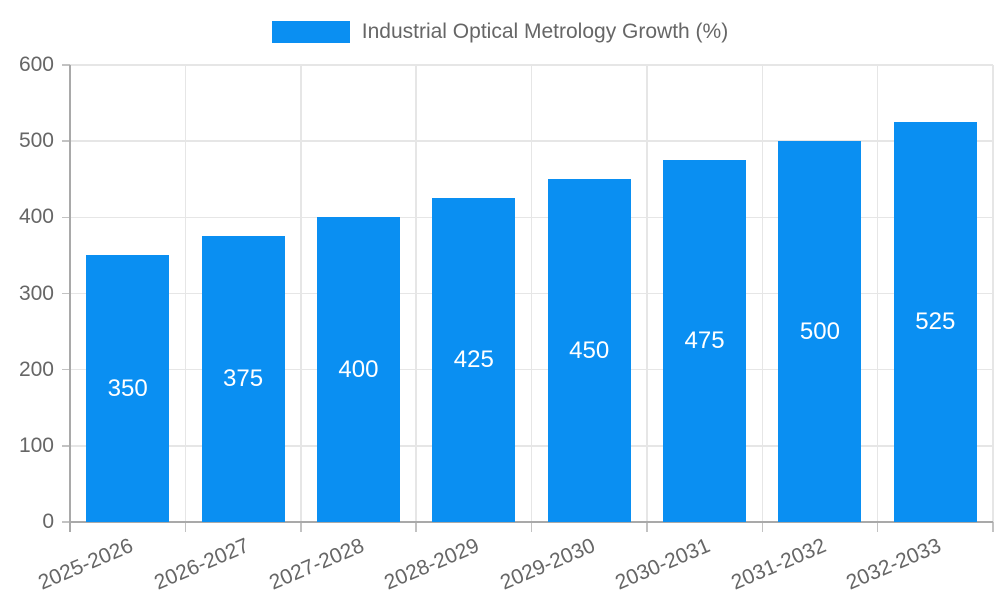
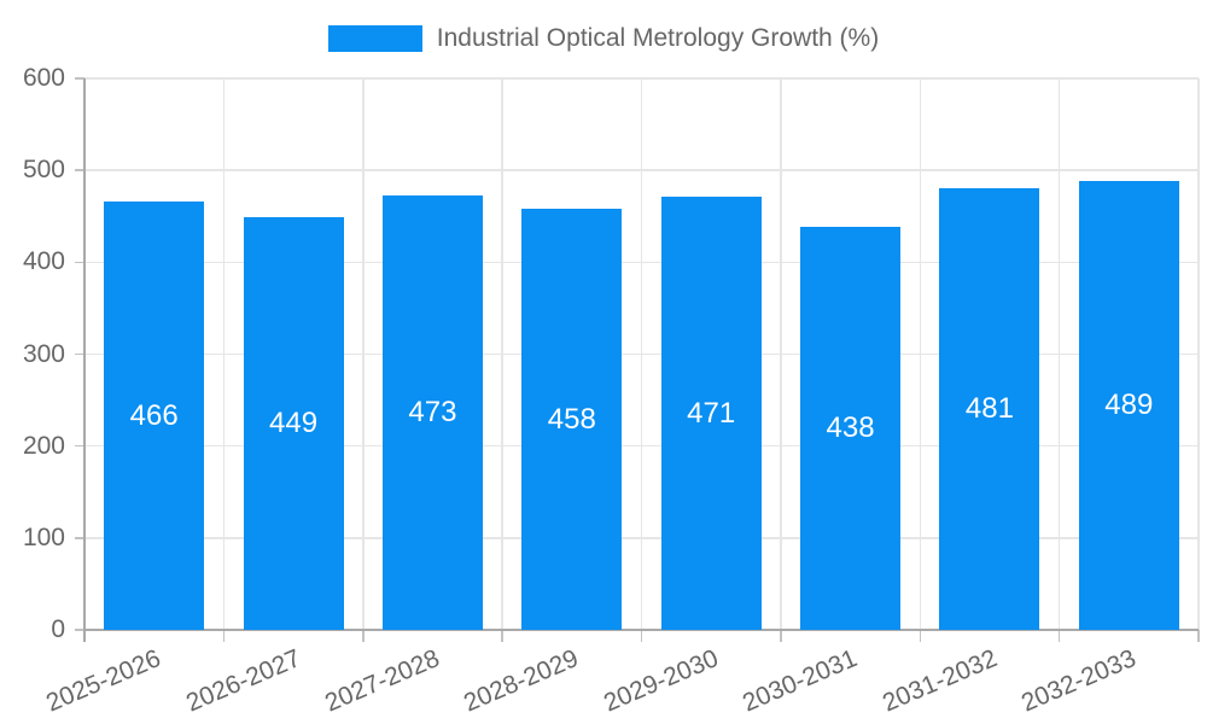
2025-2026: 350 -> 466
2026-2027: 375 -> 449
2027-2028: 400 -> 473
2028-2029: 425 -> 458
2029-2030: 450 -> 471
2030-2031: 475 -> 438
2031-2032: 500 -> 481
2032-2033: 525 -> 489
